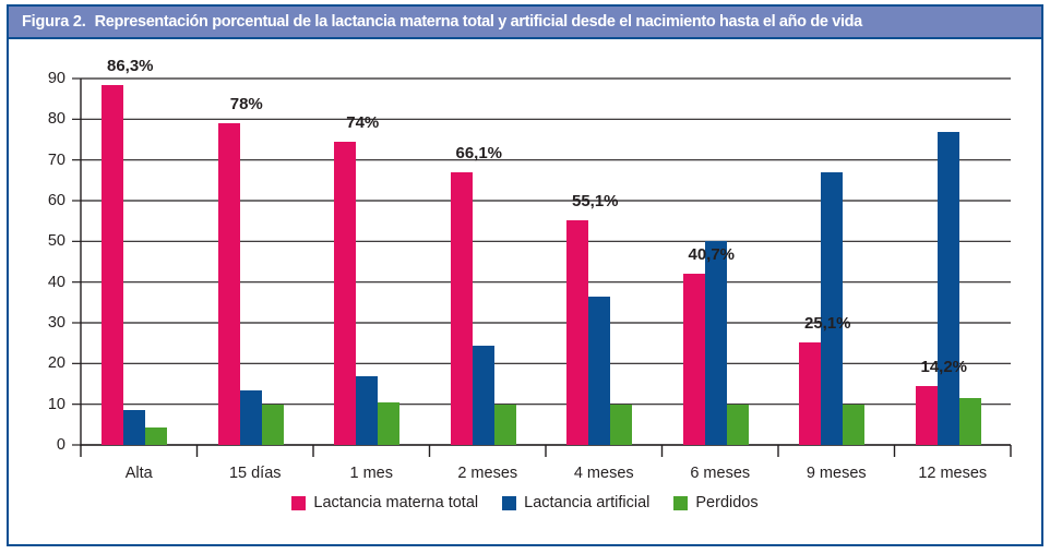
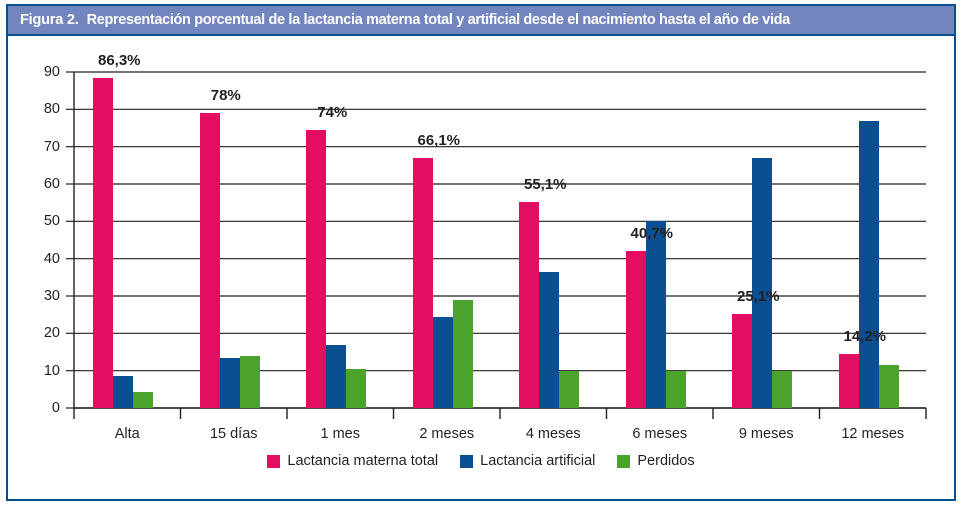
Perdidos/15 días: 10 -> 14
Perdidos/2 meses: 10 -> 29
